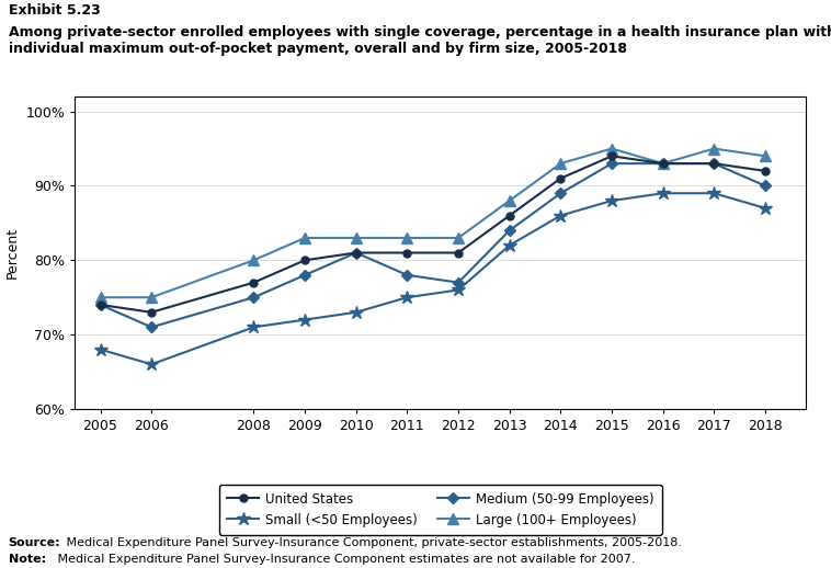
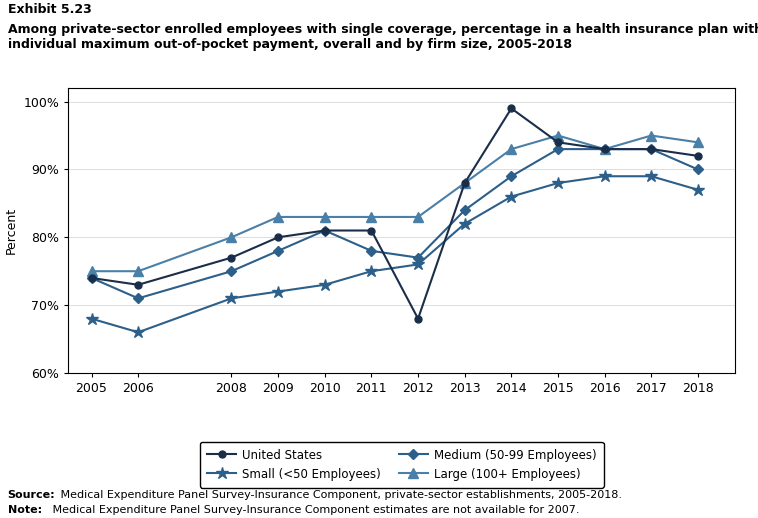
United States/2012: 81% -> 68%
United States/2013: 86% -> 88%
United States/2014: 91% -> 99%
